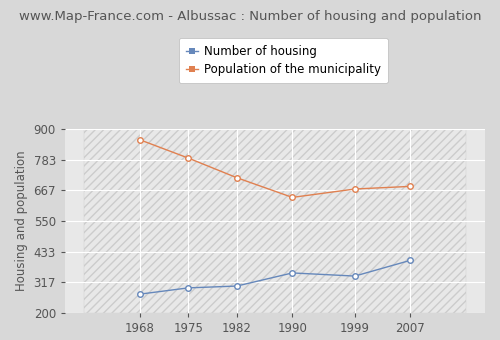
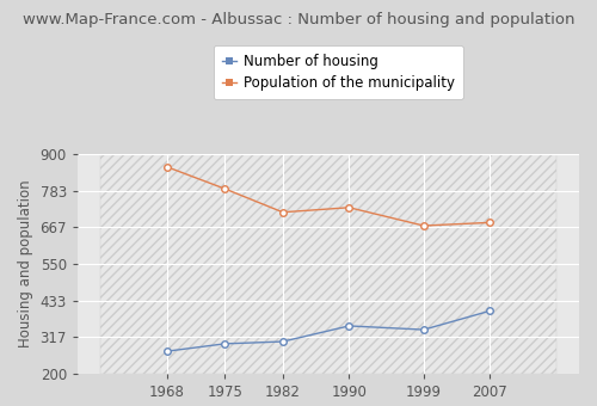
Population of the municipality/1990: 640 -> 730
